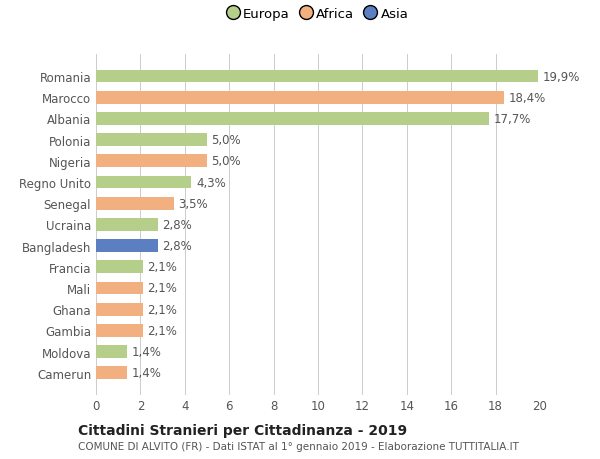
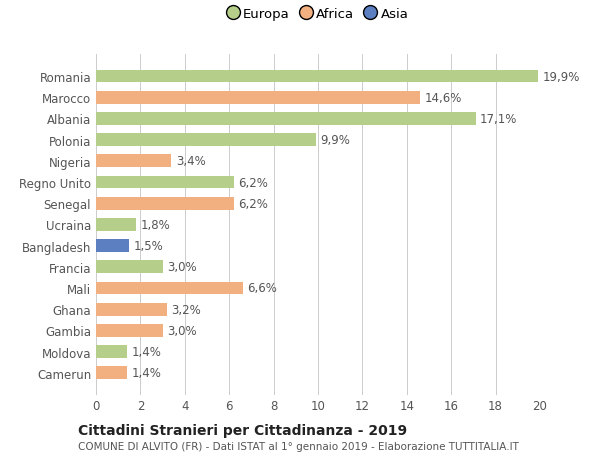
Marocco: 18,4% -> 14,6%
Albania: 17,7% -> 17,1%
Polonia: 5,0% -> 9,9%
Nigeria: 5,0% -> 3,4%
Regno Unito: 4,3% -> 6,2%
Senegal: 3,5% -> 6,2%
Ucraina: 2,8% -> 1,8%
Bangladesh: 2,8% -> 1,5%
Francia: 2,1% -> 3,0%
Mali: 2,1% -> 6,6%
Ghana: 2,1% -> 3,2%
Gambia: 2,1% -> 3,0%
